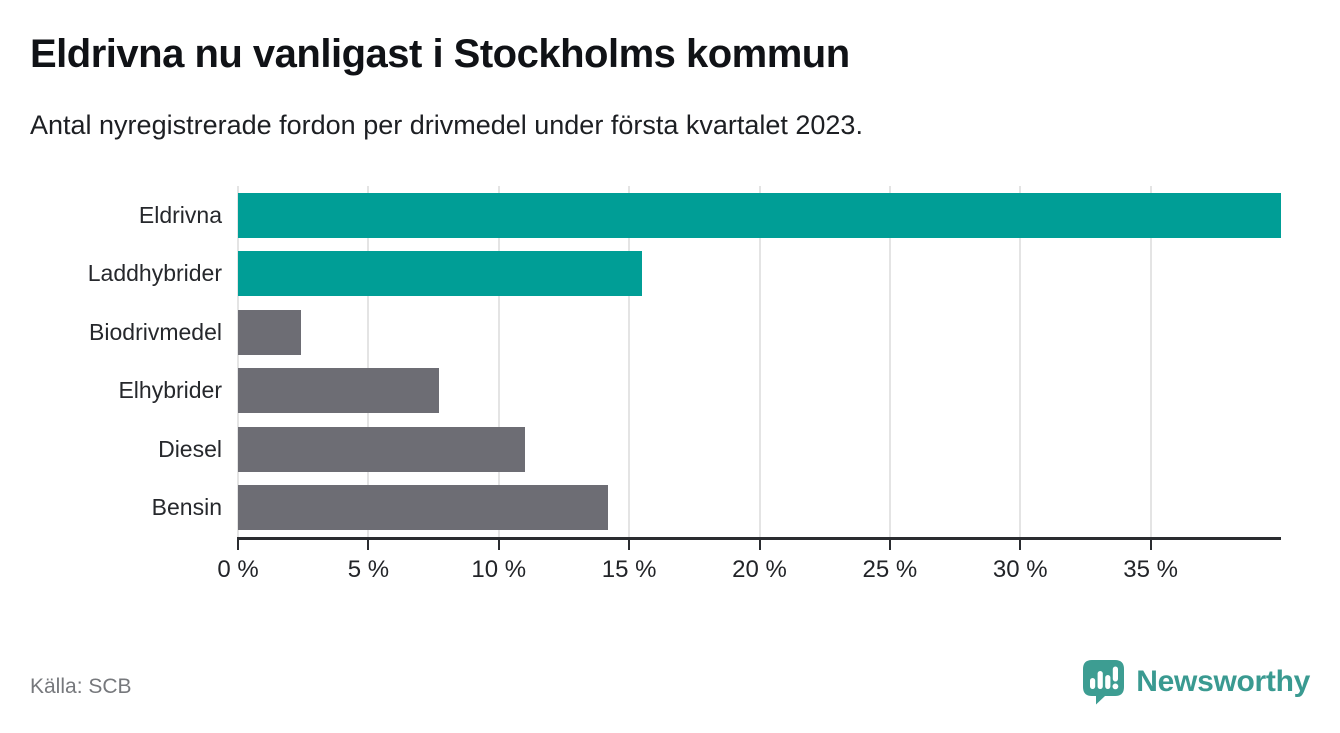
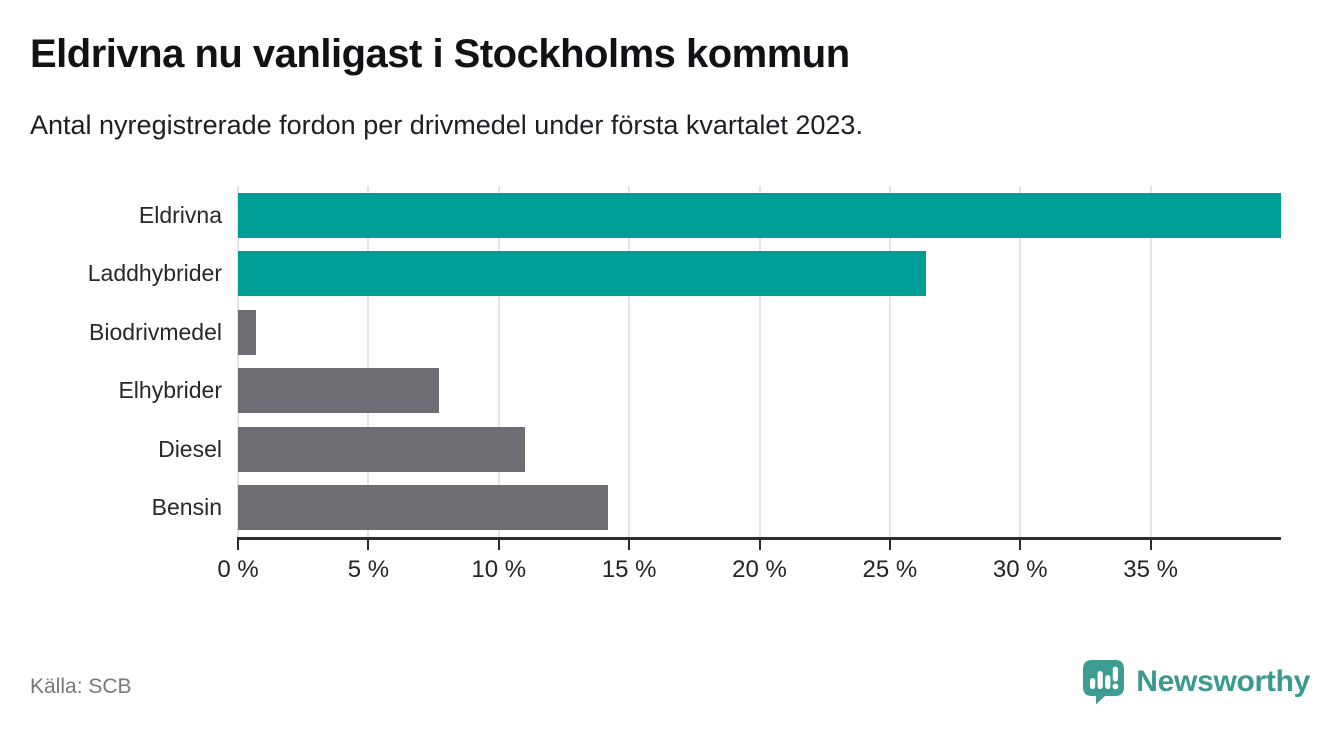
Laddhybrider: 15.5% -> 26.4%
Biodrivmedel: 2.4% -> 0.7%
